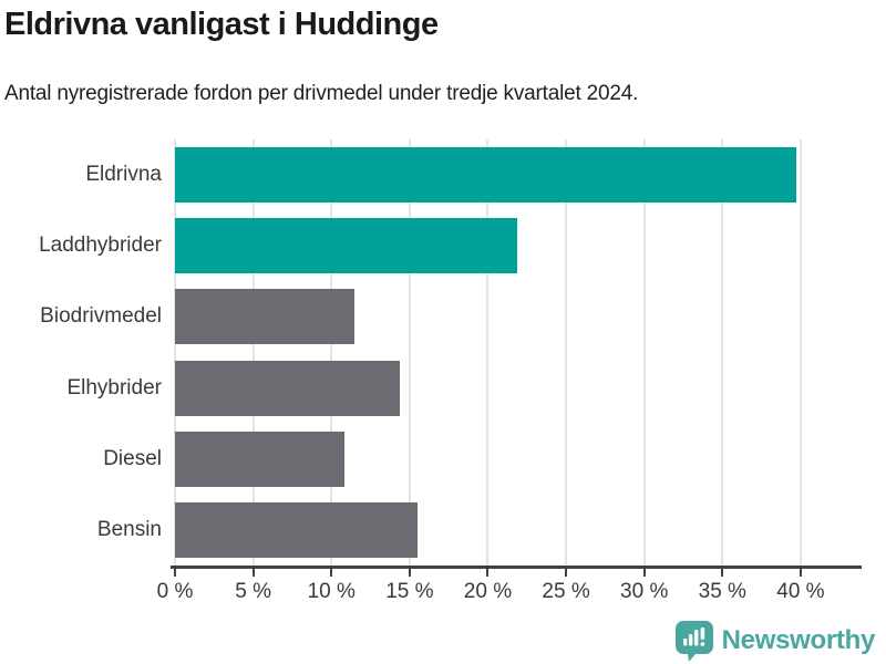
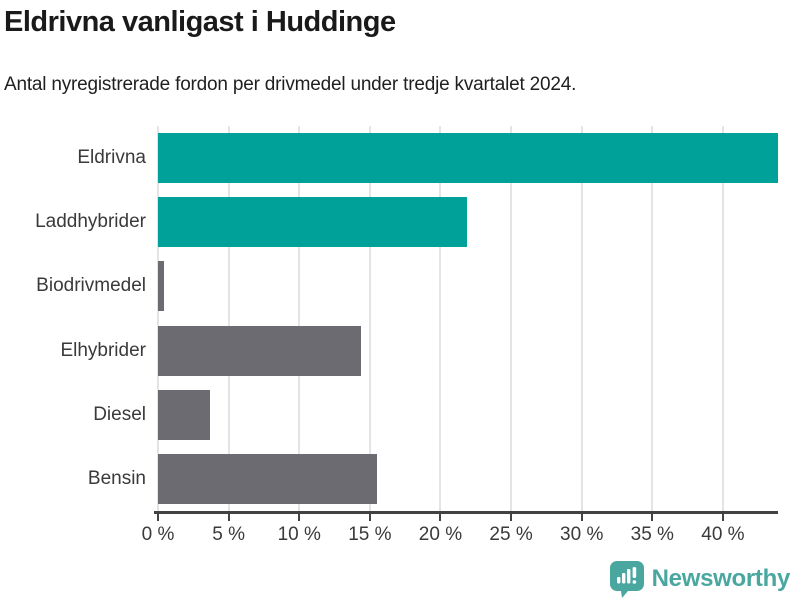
Eldrivna: 39.7% -> 43.9%
Biodrivmedel: 11.5% -> 0.4%
Diesel: 10.8% -> 3.7%
